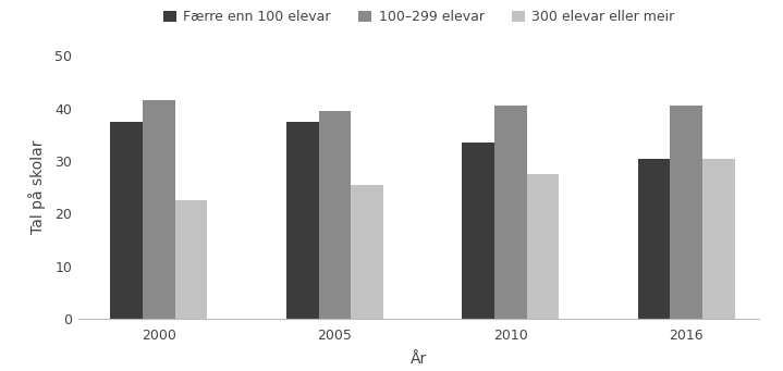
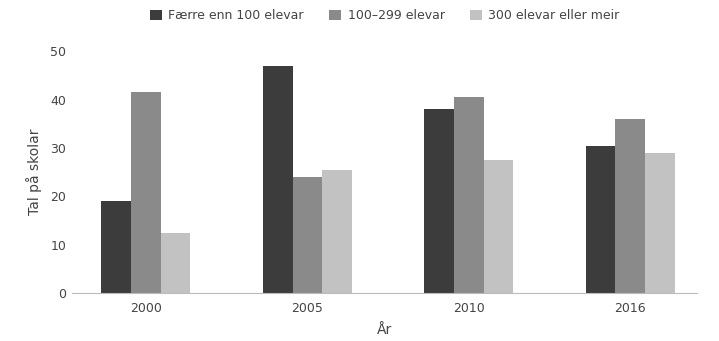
Færre enn 100 elevar/2000: 37.5 -> 19.0
300 elevar eller meir/2000: 22.5 -> 12.5
Færre enn 100 elevar/2005: 37.5 -> 47.0
100–299 elevar/2005: 39.5 -> 24.0
Færre enn 100 elevar/2010: 33.5 -> 38.0
100–299 elevar/2016: 40.5 -> 36.0
300 elevar eller meir/2016: 30.5 -> 29.0
